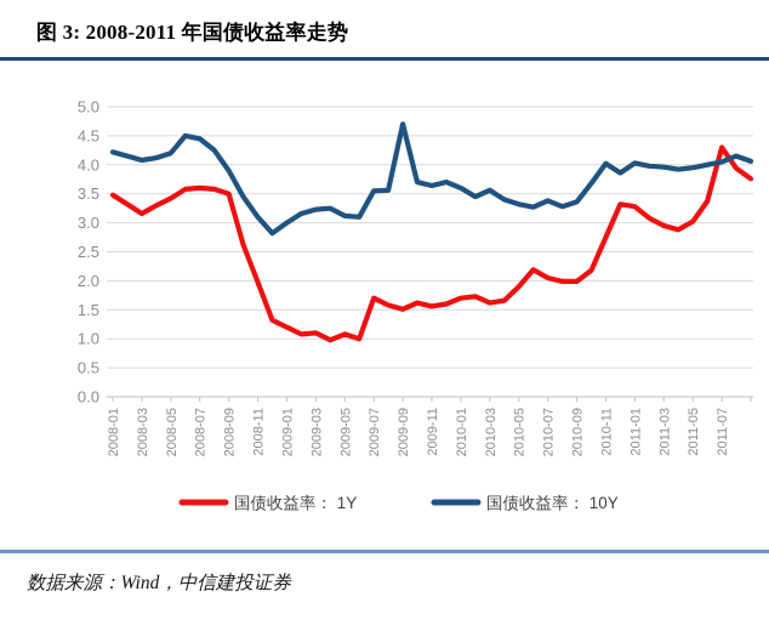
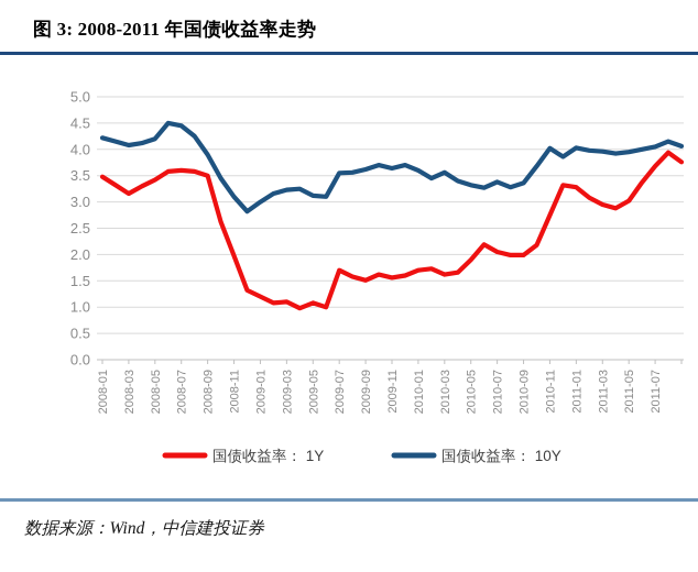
国债收益率： 10Y/2009-09: 4.7 -> 3.6
国债收益率： 1Y/2011-07: 4.3 -> 3.7
